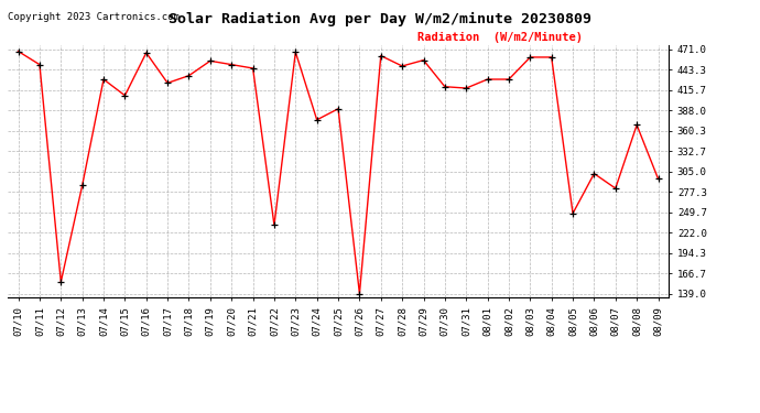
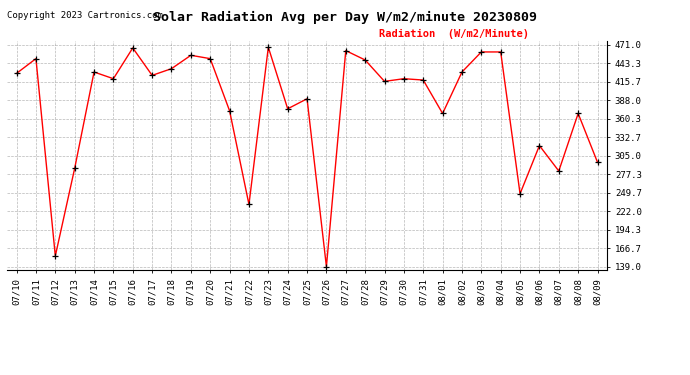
07/10: 468 -> 428
07/15: 408 -> 420
07/21: 445 -> 372
07/29: 456 -> 416
08/01: 430 -> 368
08/06: 302 -> 320
